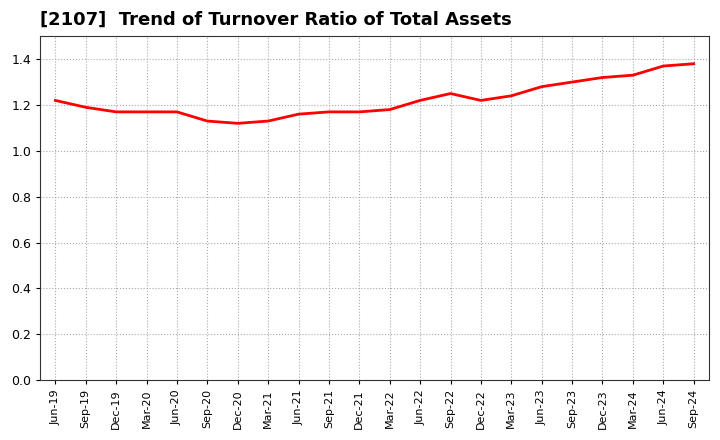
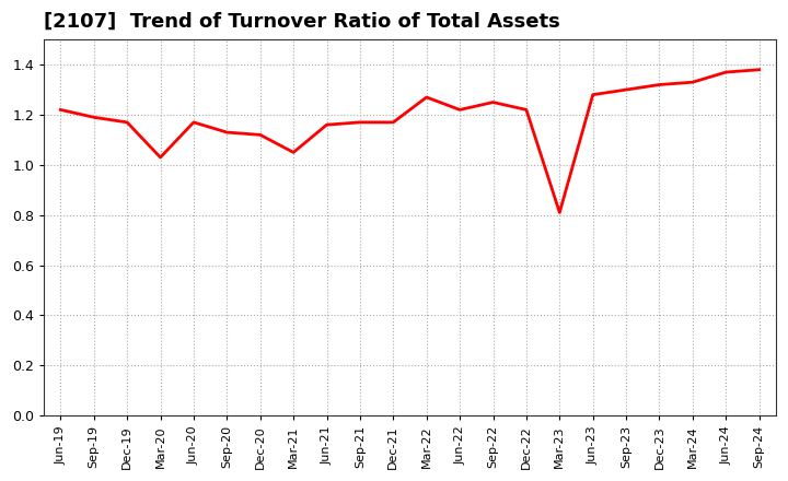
Mar-20: 1.17 -> 1.03
Mar-21: 1.13 -> 1.05
Mar-22: 1.18 -> 1.27
Mar-23: 1.24 -> 0.81
